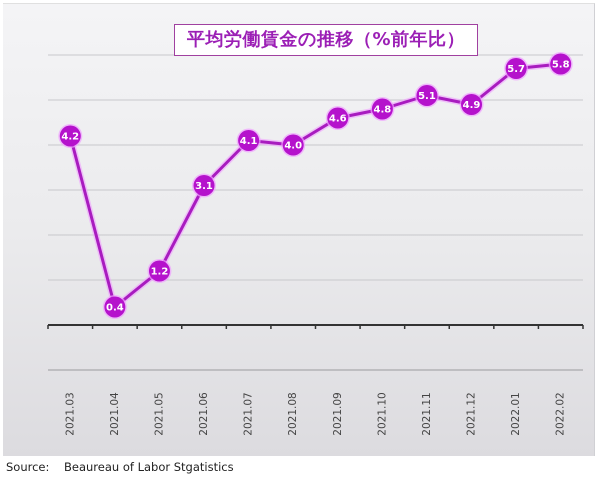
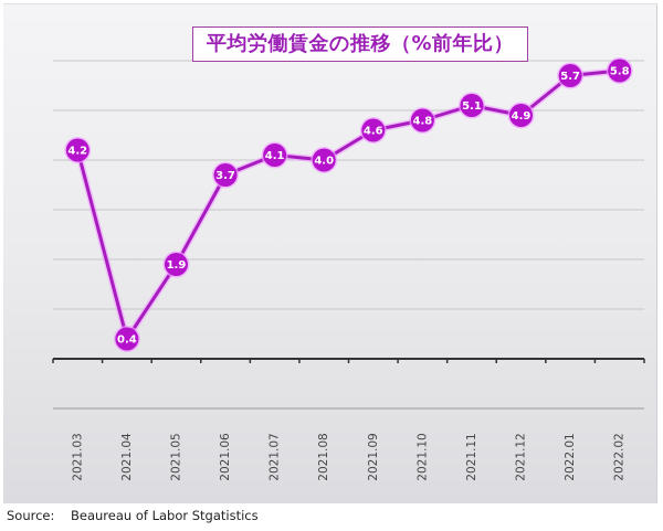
2021.05: 1.2 -> 1.9
2021.06: 3.1 -> 3.7
